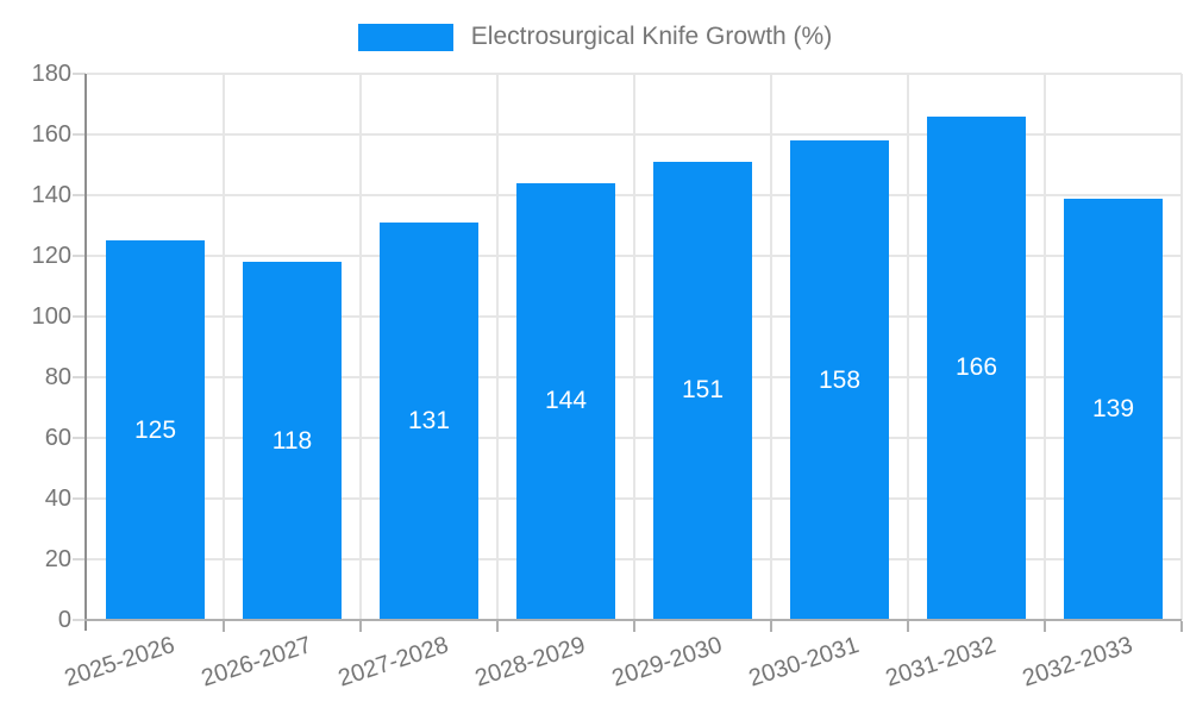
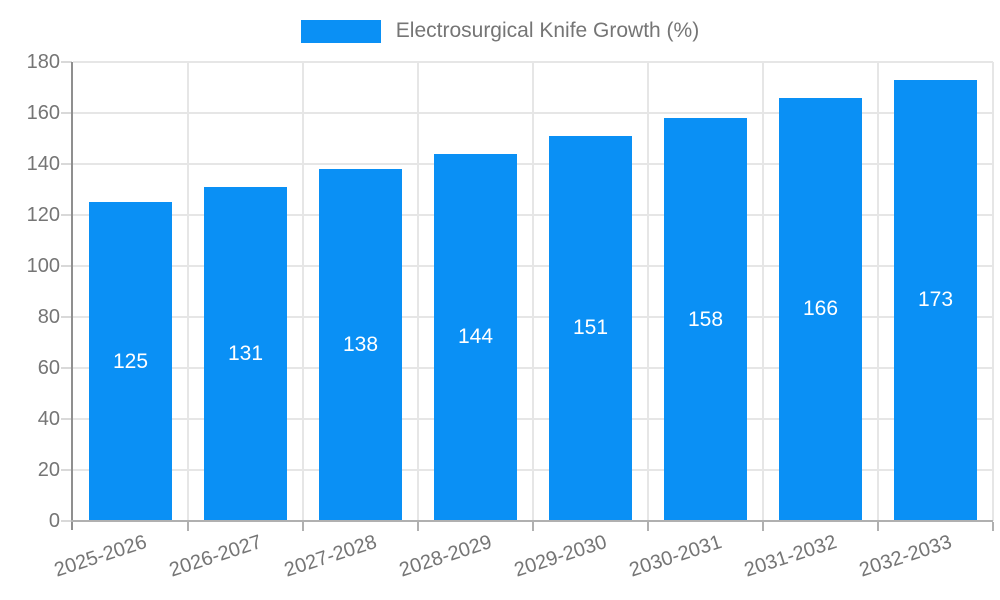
2026-2027: 118 -> 131
2027-2028: 131 -> 138
2032-2033: 139 -> 173
